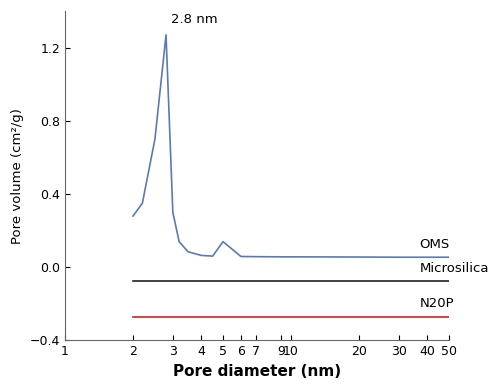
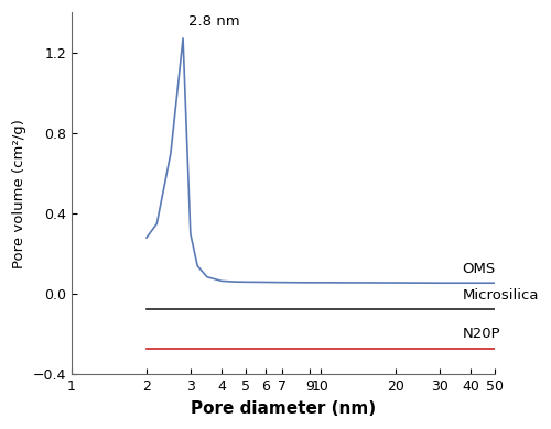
5: 0.14 -> 0.06
